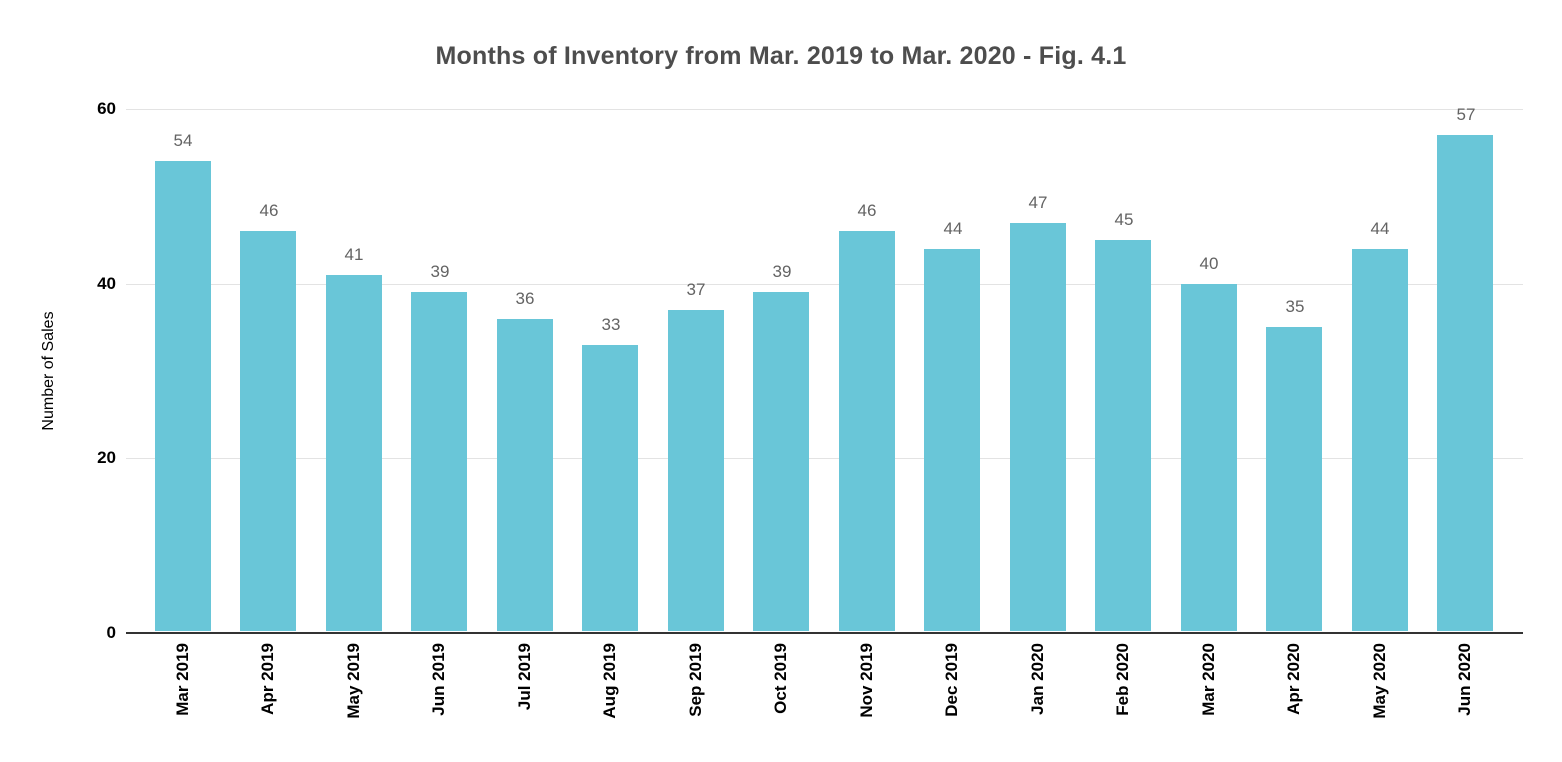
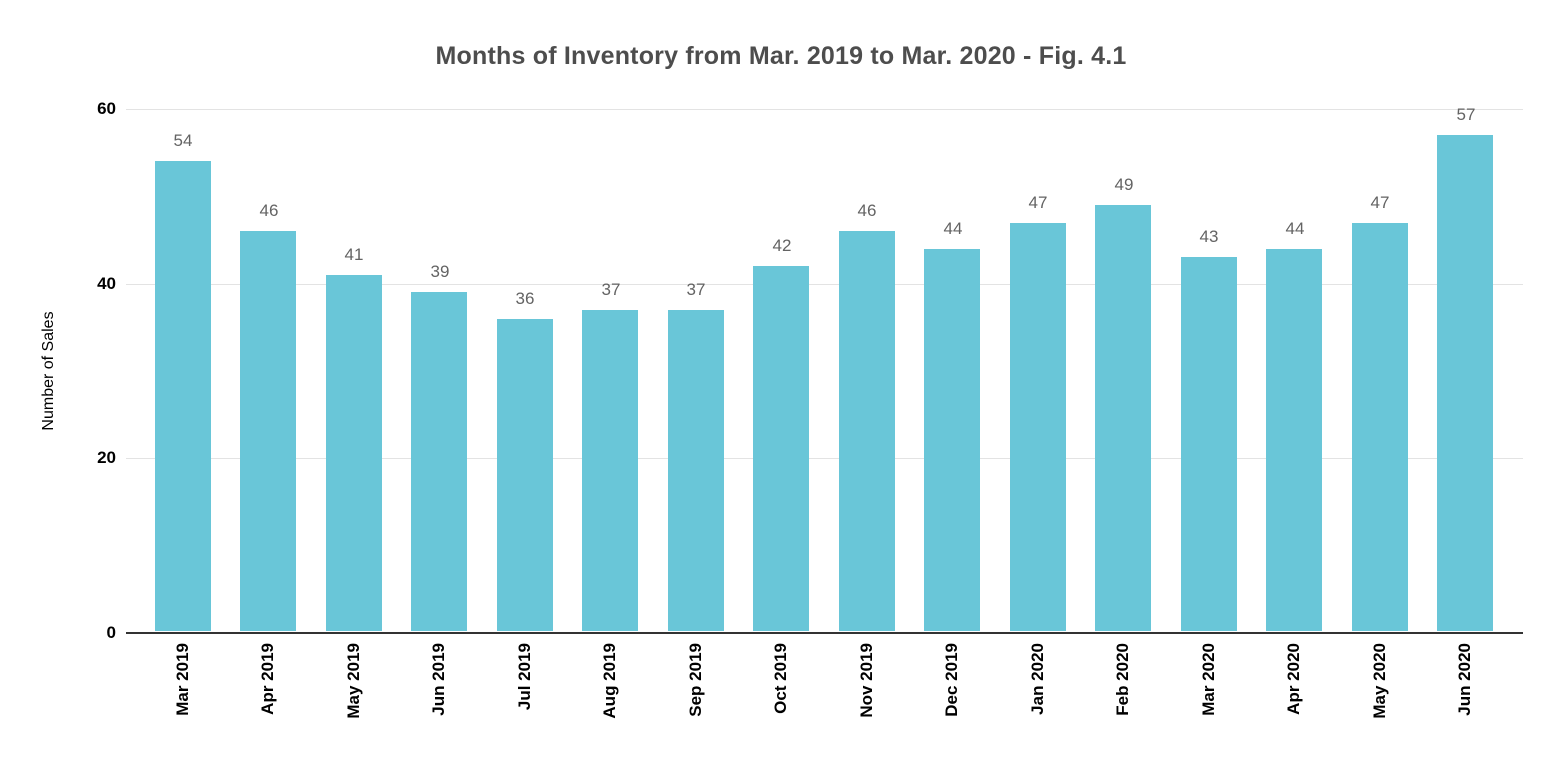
Aug 2019: 33 -> 37
Oct 2019: 39 -> 42
Feb 2020: 45 -> 49
Mar 2020: 40 -> 43
Apr 2020: 35 -> 44
May 2020: 44 -> 47
